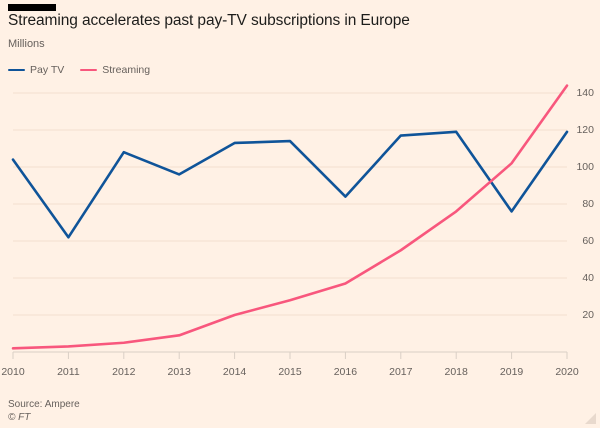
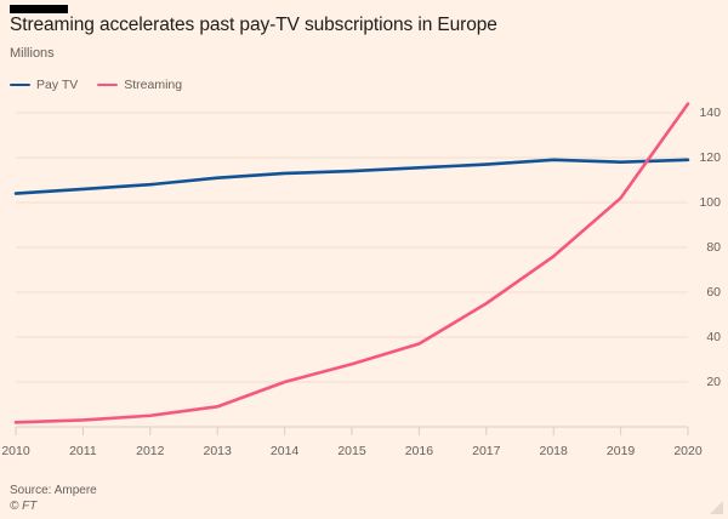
Pay TV/2011: 62 -> 106
Pay TV/2013: 96 -> 111
Pay TV/2016: 84 -> 116
Pay TV/2019: 76 -> 118
